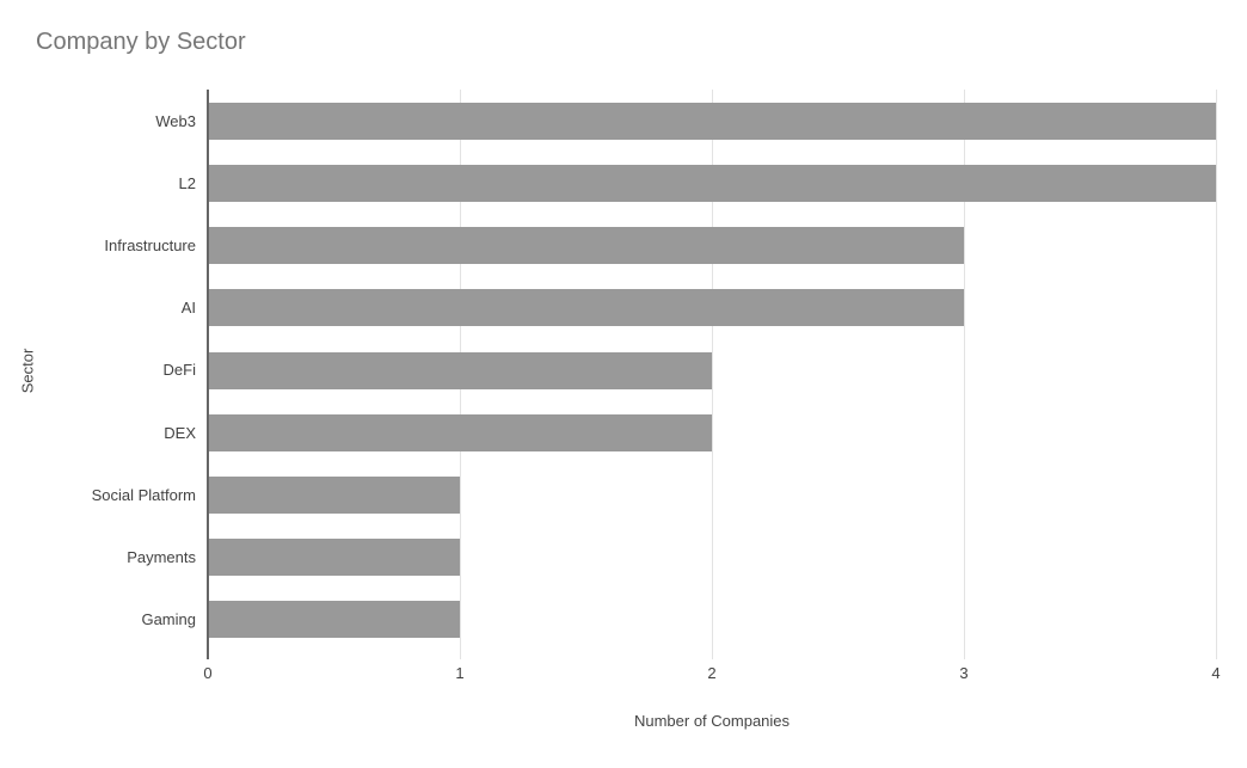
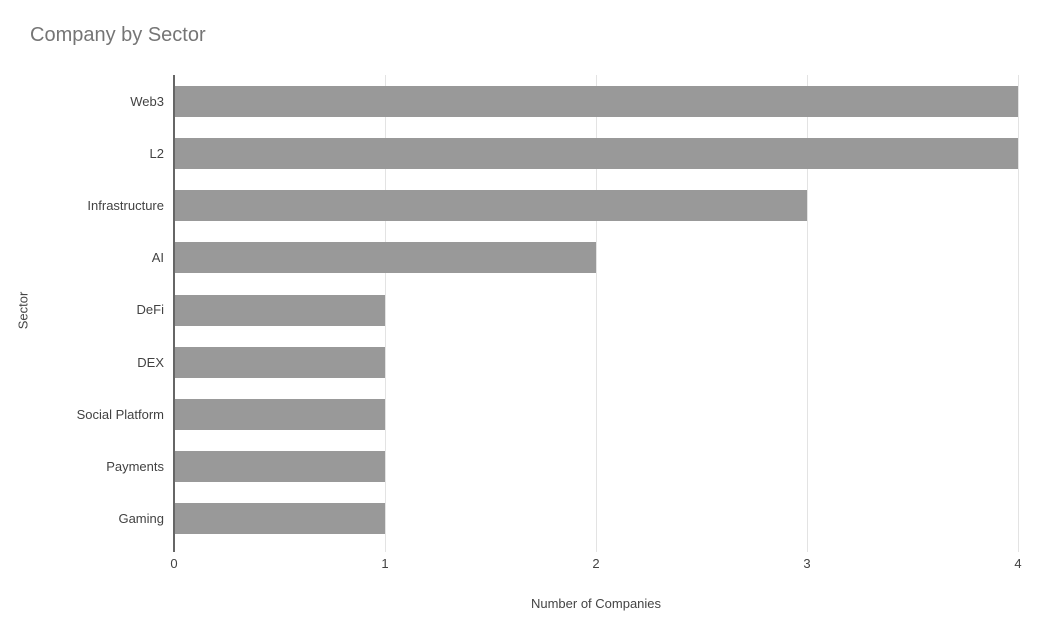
AI: 3 -> 2
DeFi: 2 -> 1
DEX: 2 -> 1
